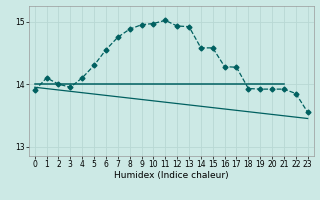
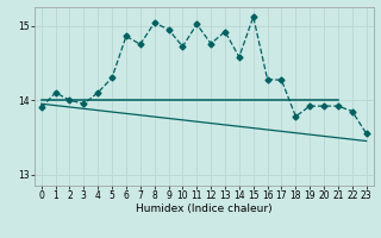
6: 14.55 -> 14.86
8: 14.88 -> 15.04
10: 14.97 -> 14.72
12: 14.93 -> 14.76
15: 14.58 -> 15.12
18: 13.93 -> 13.78
